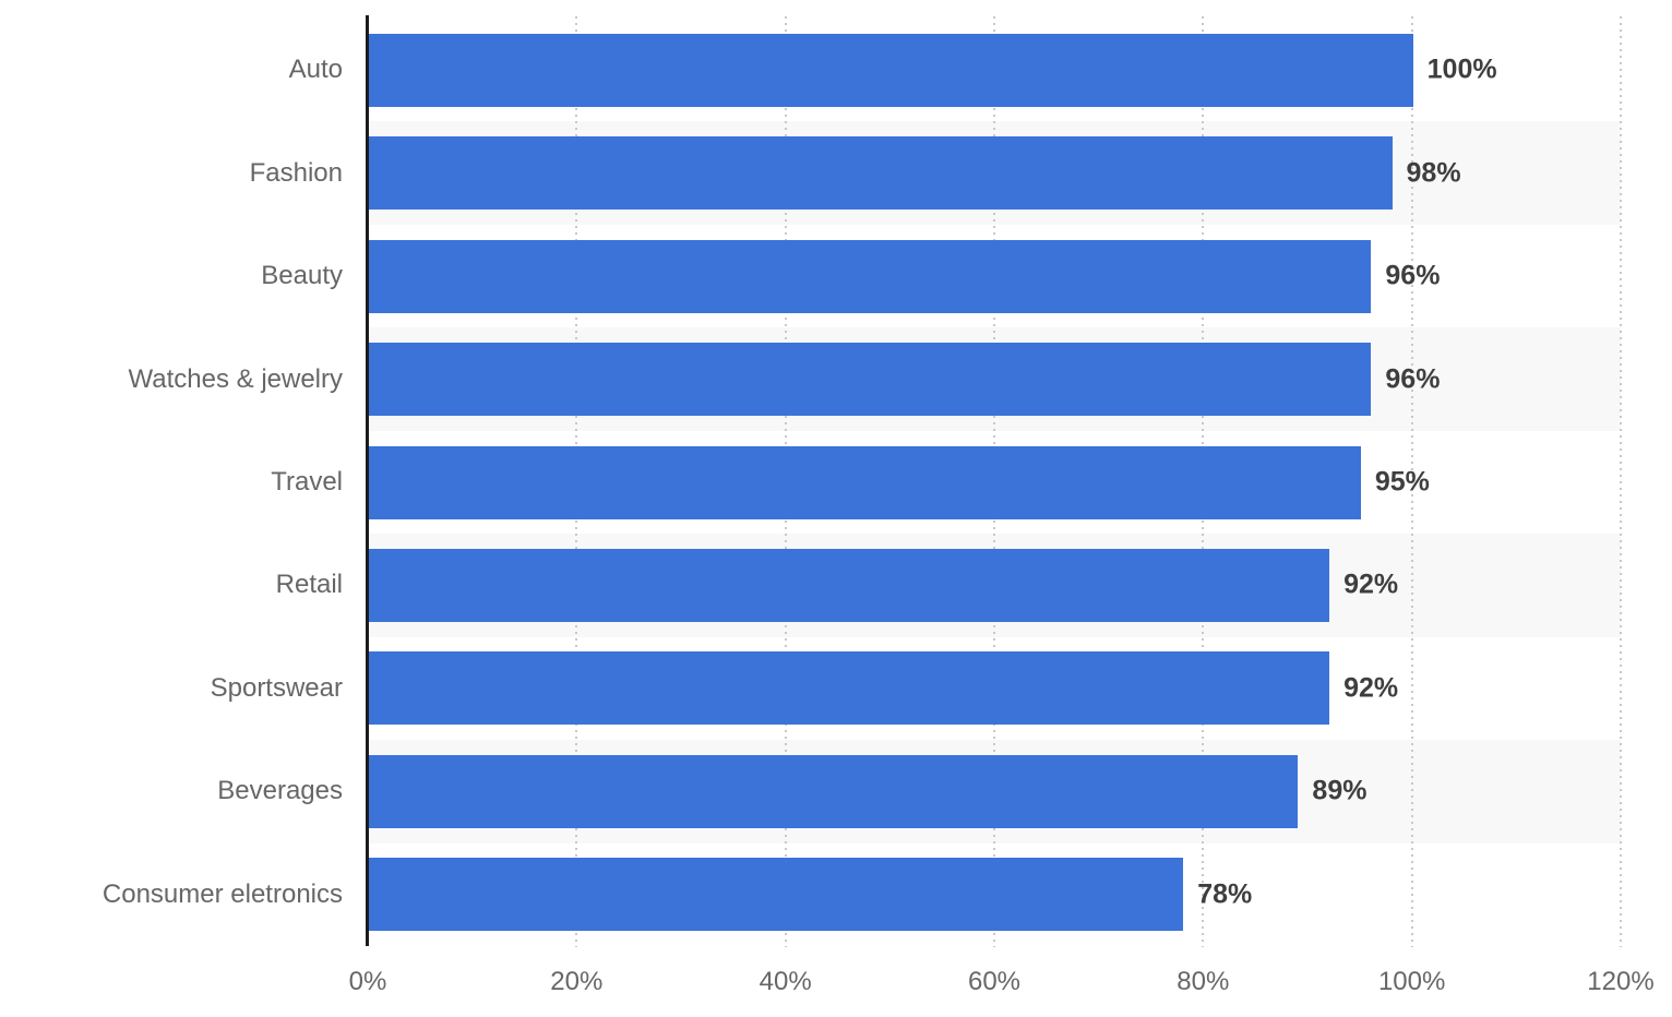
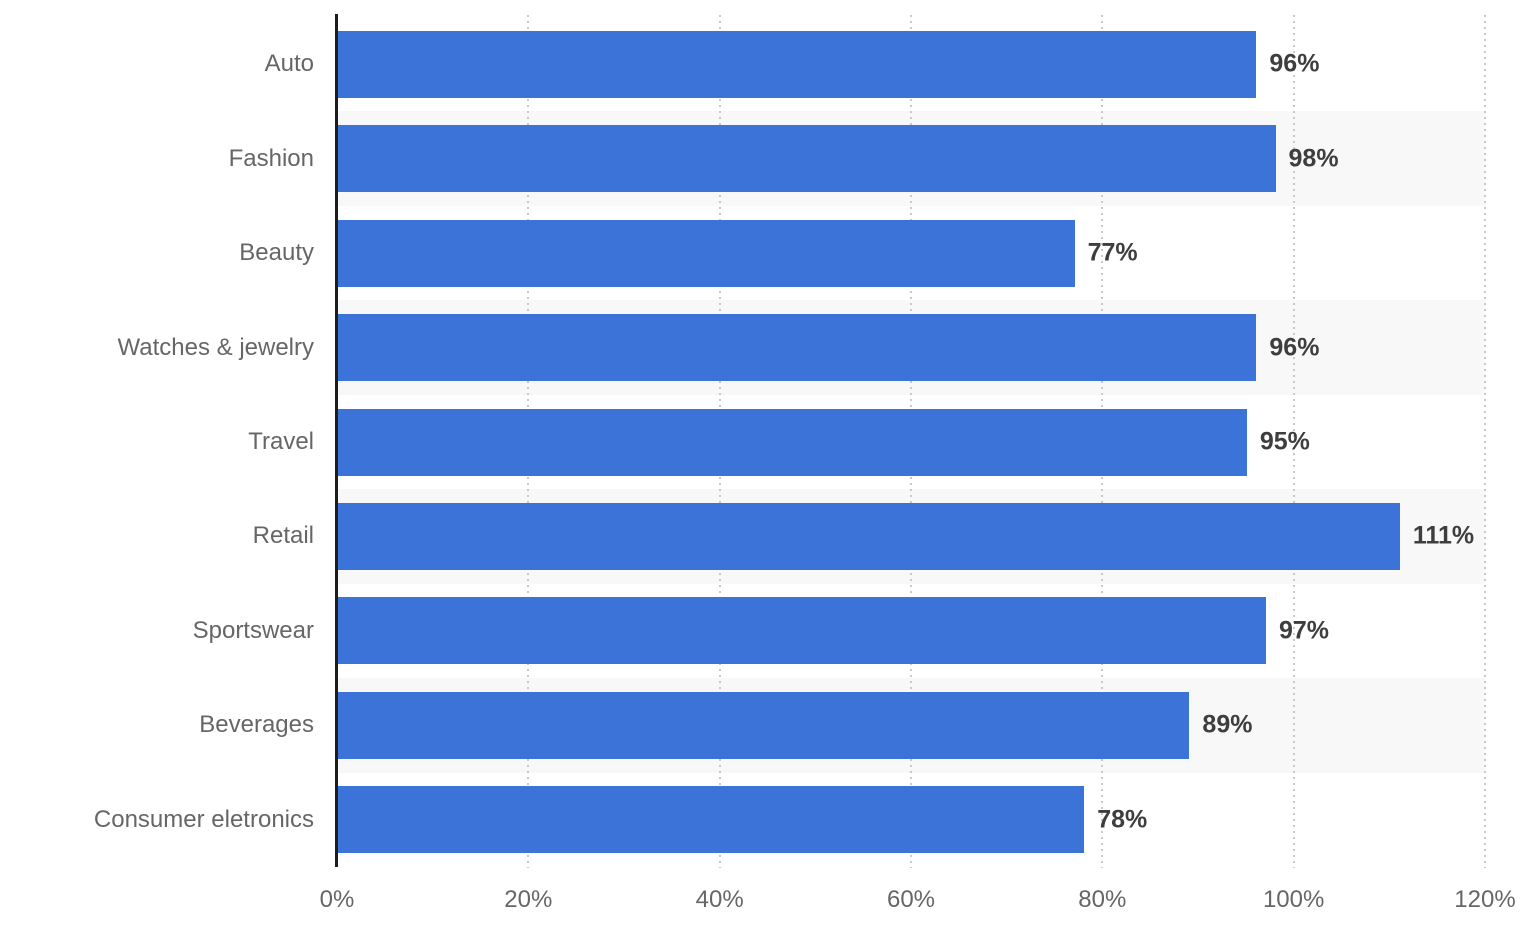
Auto: 100% -> 96%
Beauty: 96% -> 77%
Retail: 92% -> 111%
Sportswear: 92% -> 97%
